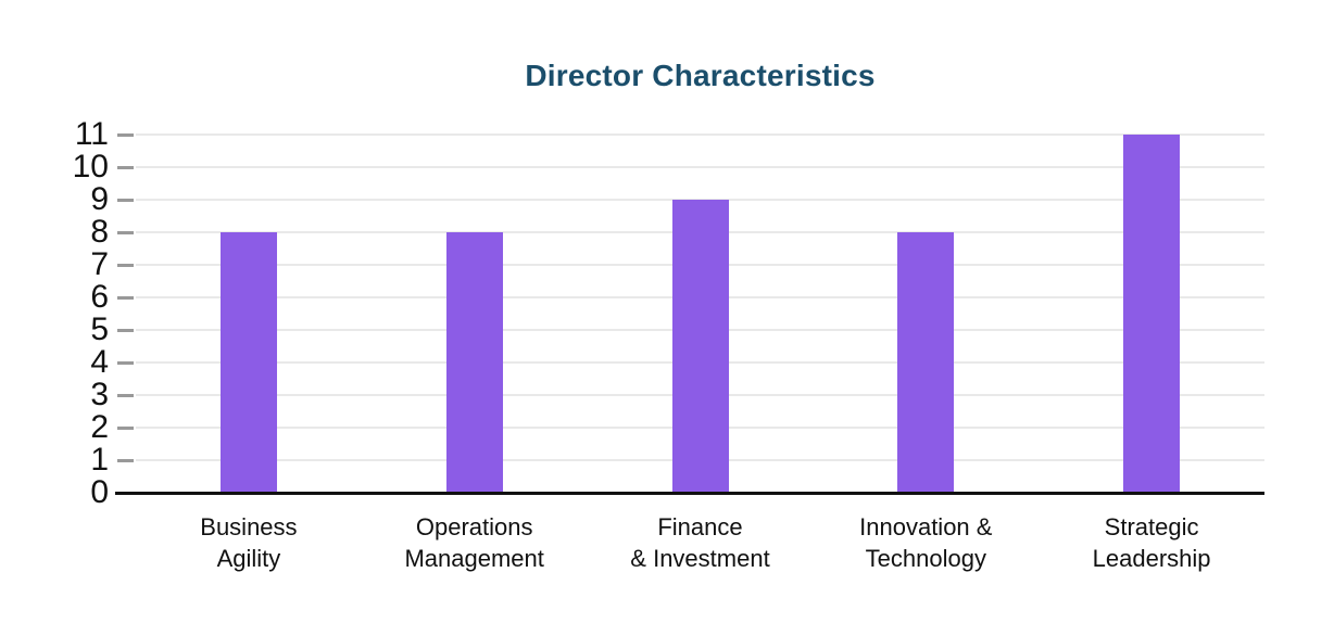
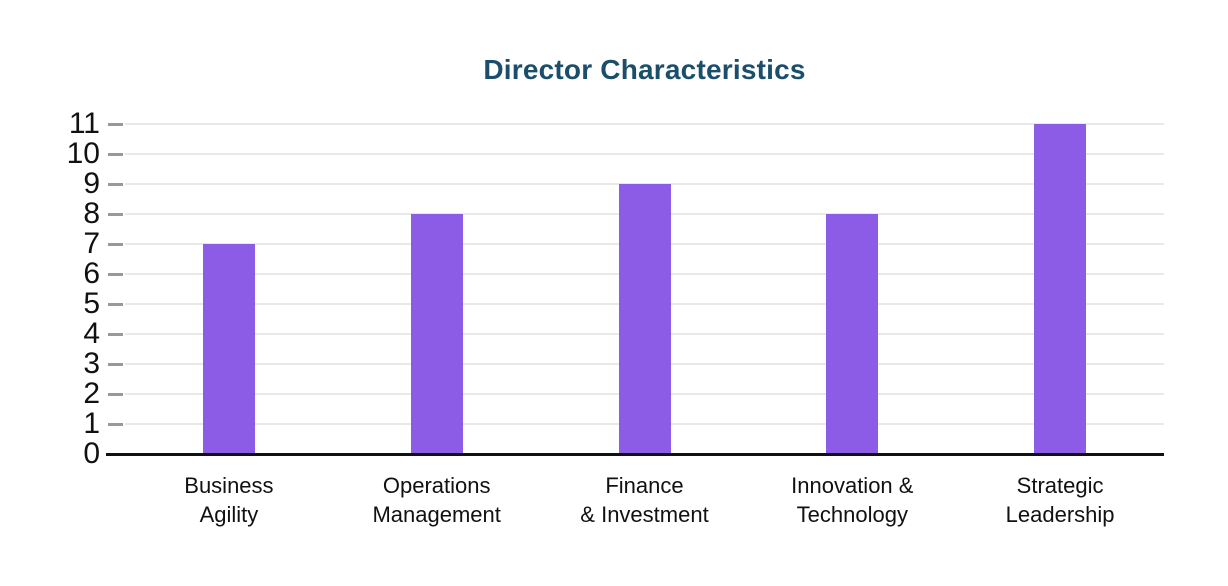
Business Agility: 8 -> 7
